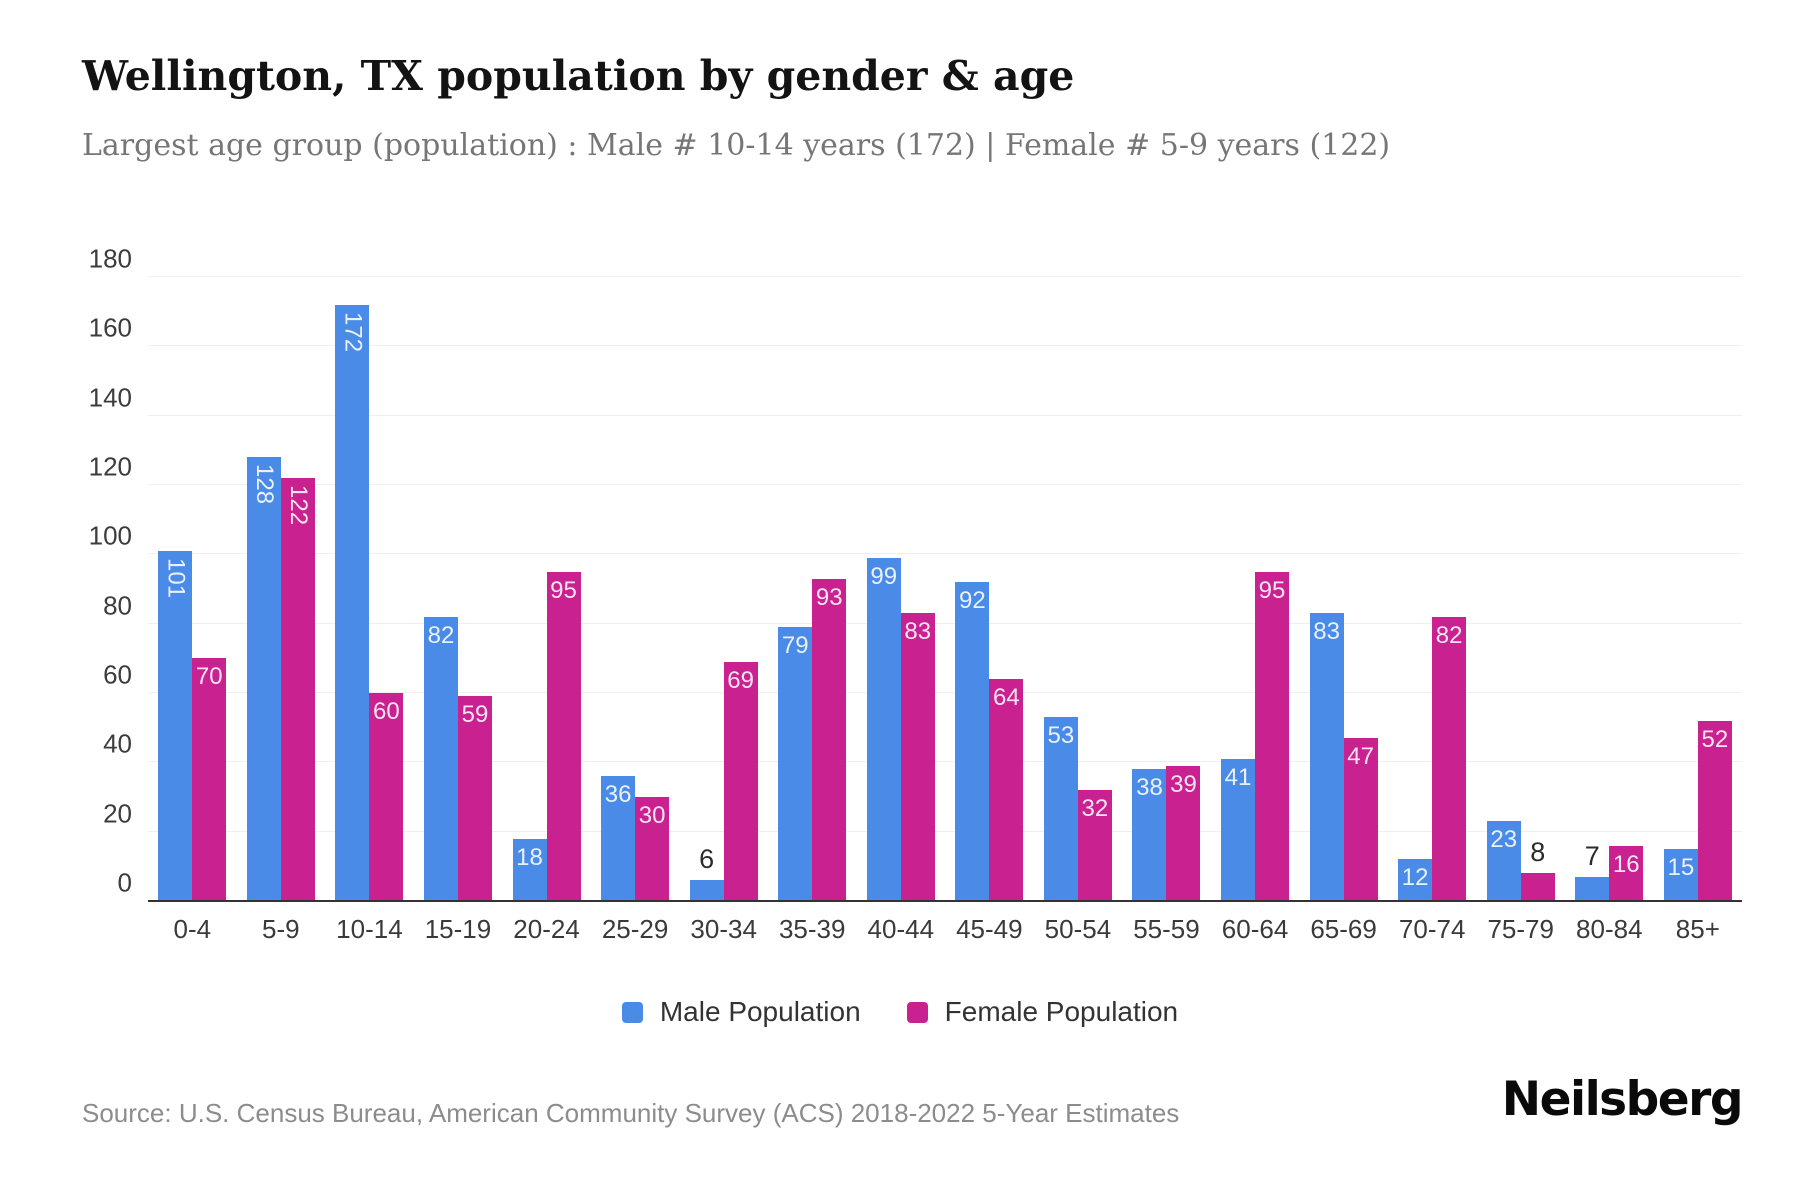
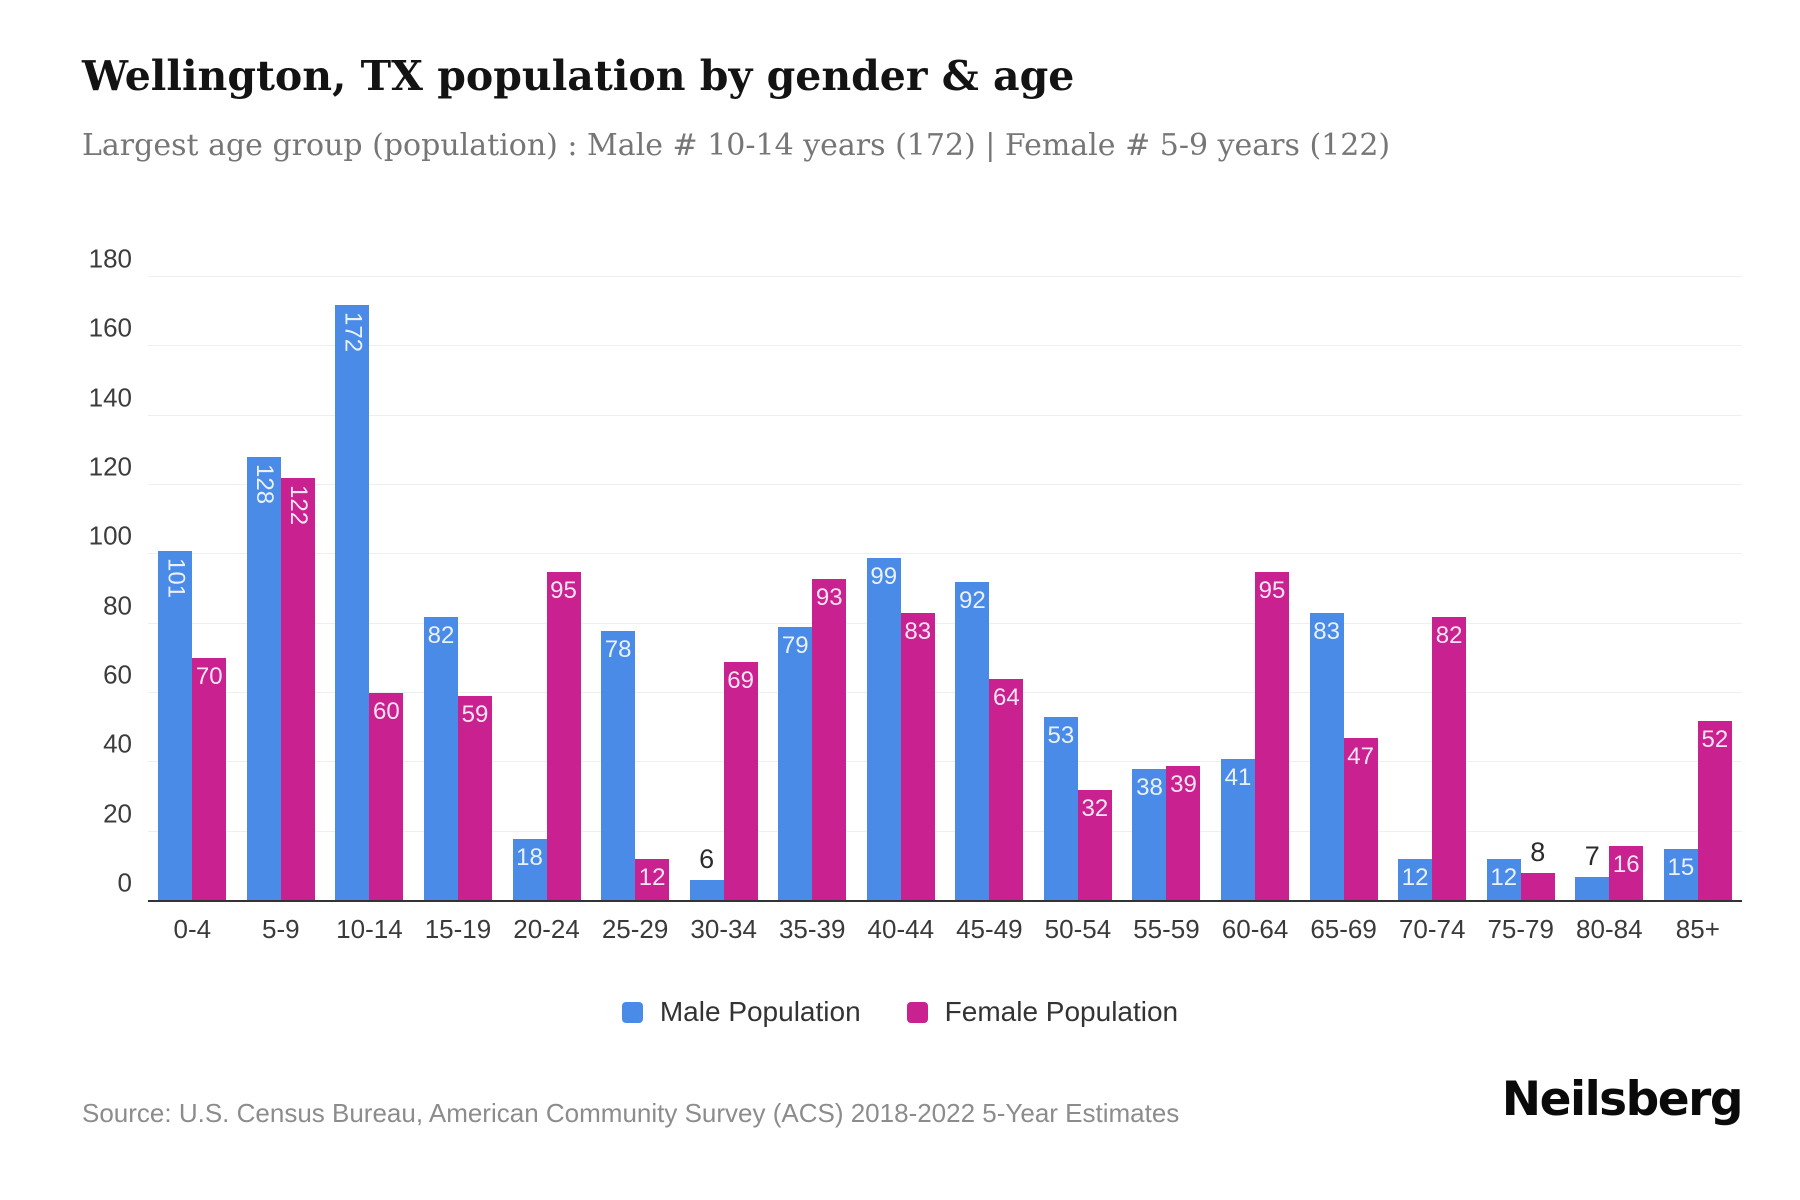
Male Population/25-29: 36 -> 78
Female Population/25-29: 30 -> 12
Male Population/75-79: 23 -> 12
